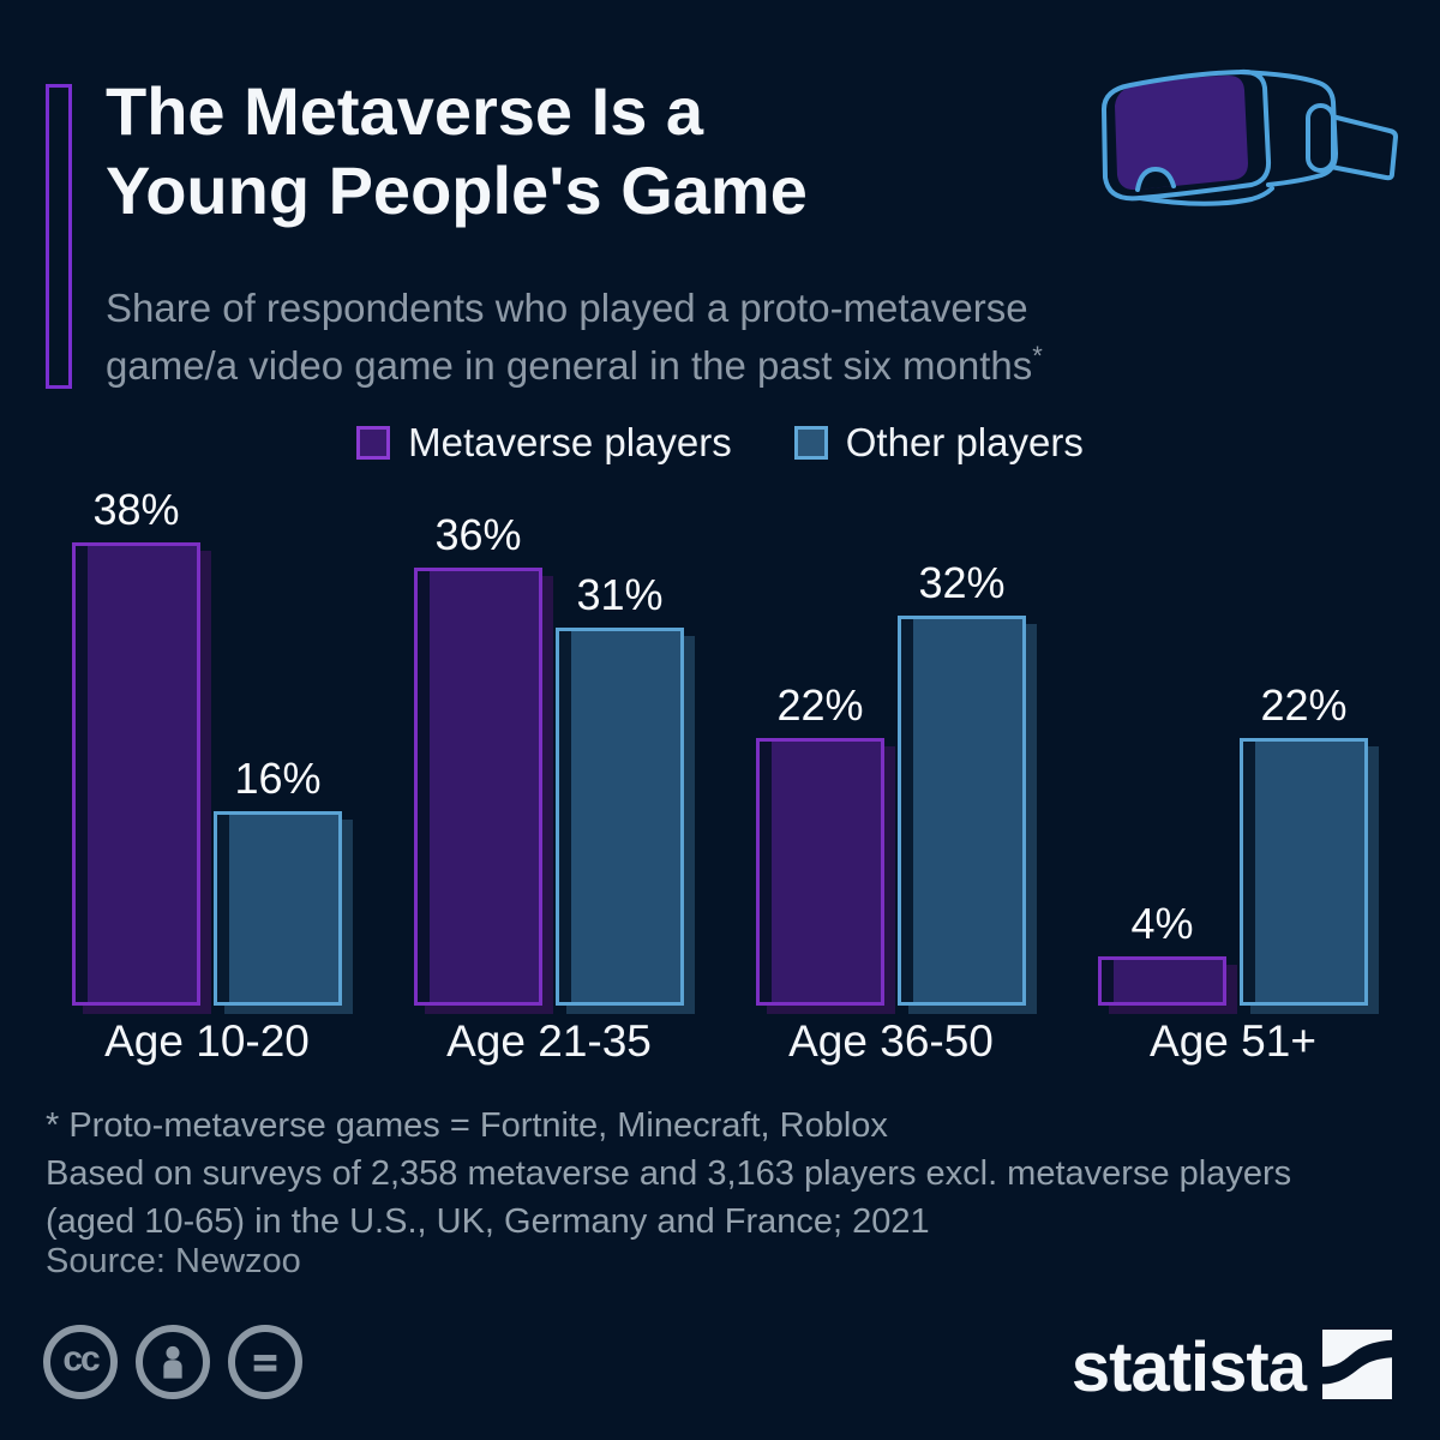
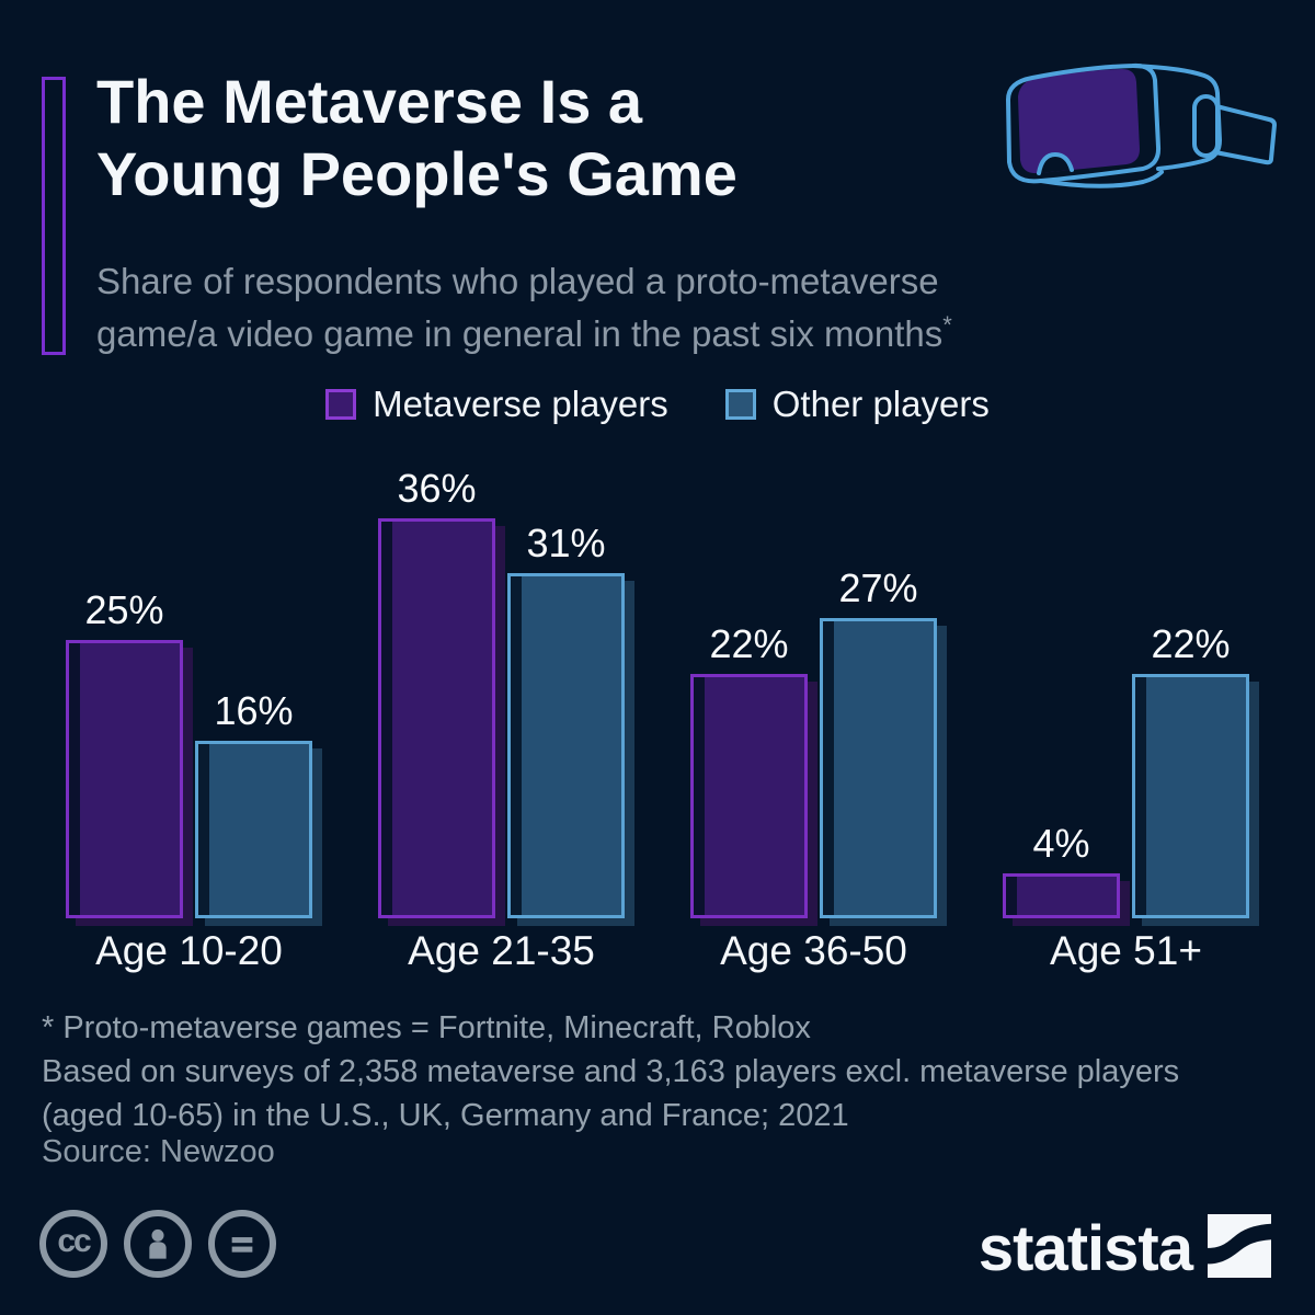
Metaverse players/Age 10-20: 38% -> 25%
Other players/Age 36-50: 32% -> 27%
